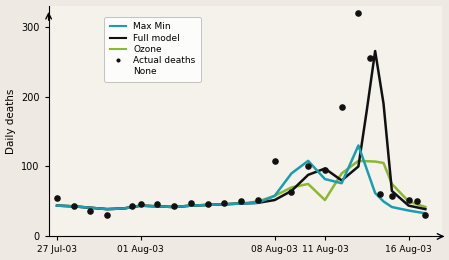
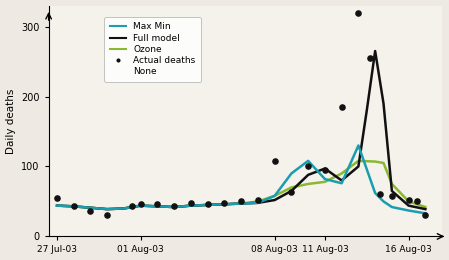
Ozone/11 Aug-03: 52 -> 78
